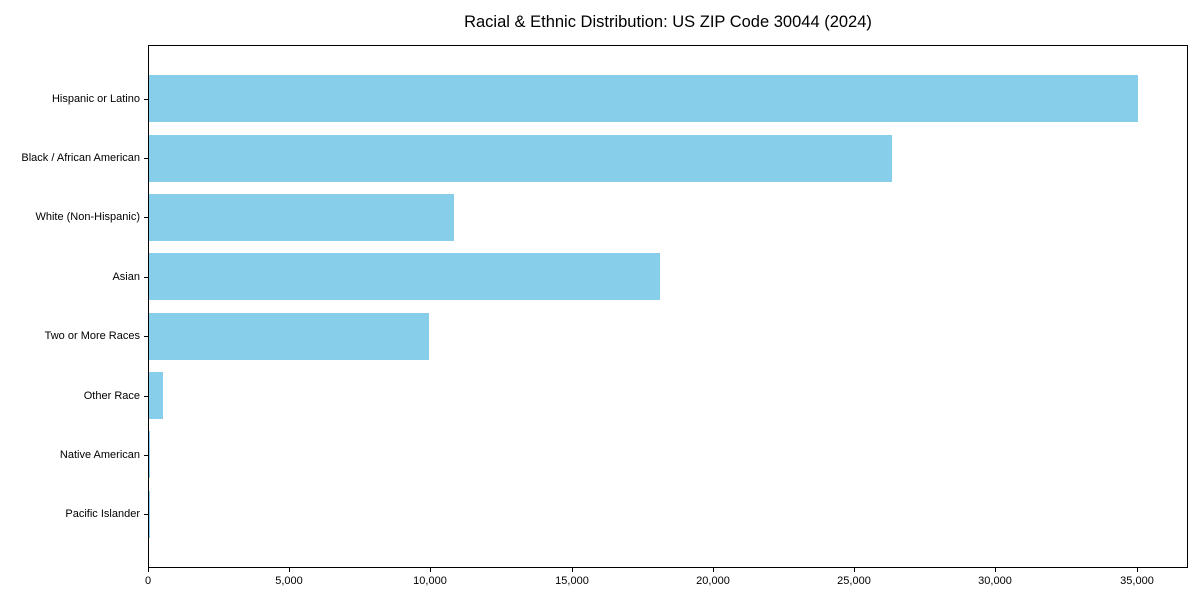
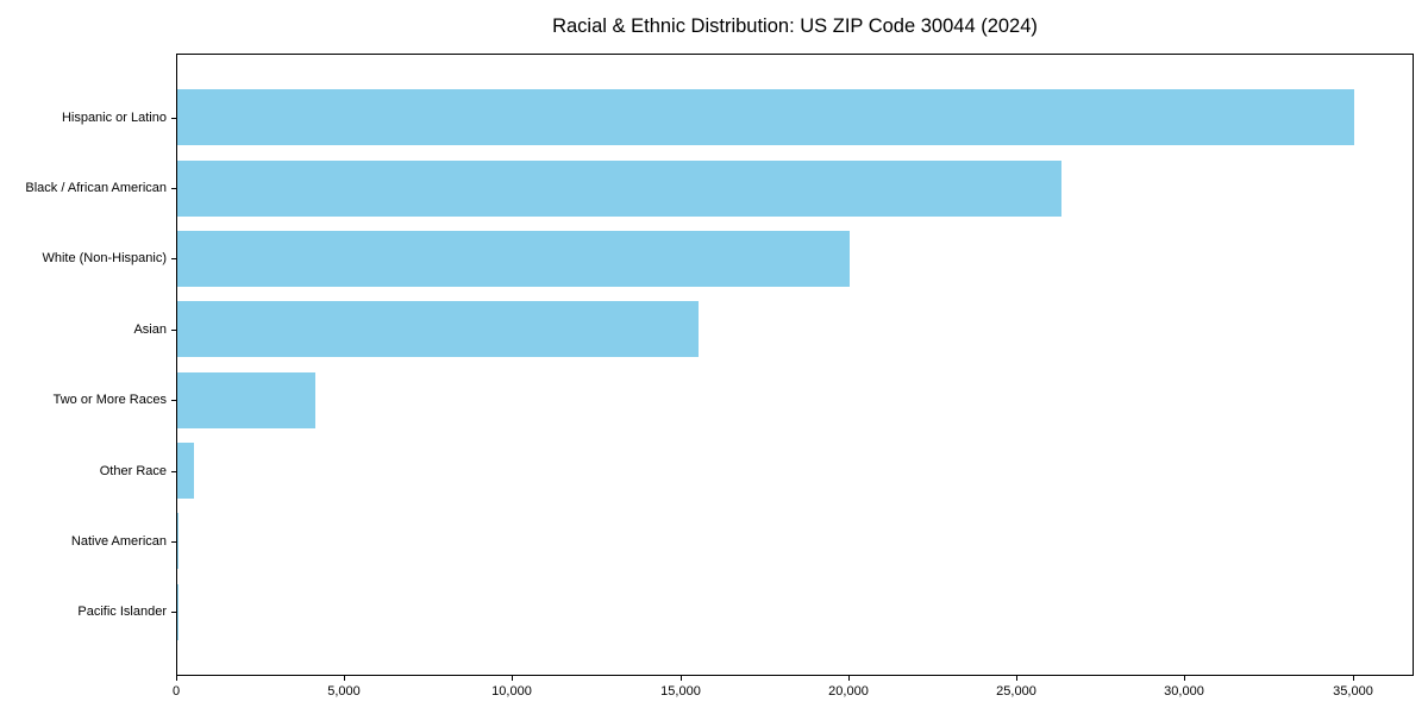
White (Non-Hispanic): 10800 -> 20000
Asian: 18100 -> 15500
Two or More Races: 9900 -> 4100
